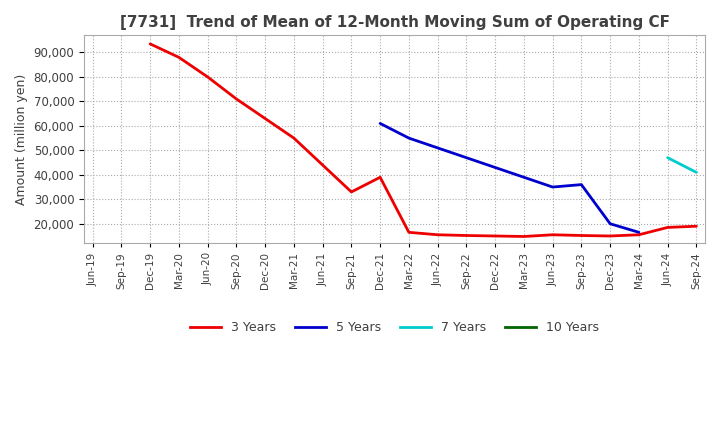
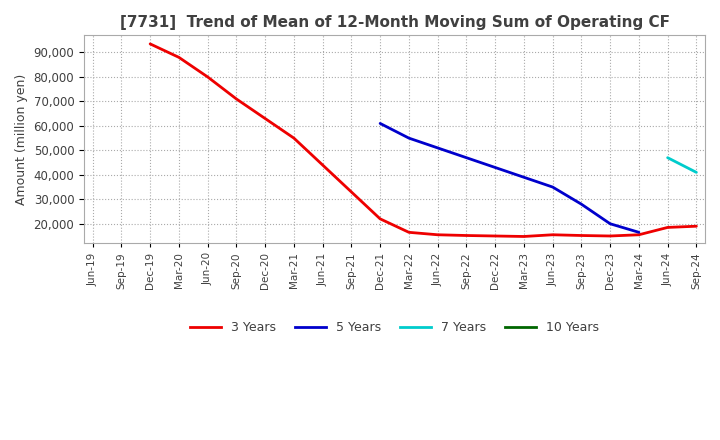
3 Years/Dec-21: 39,000 -> 22,000
5 Years/Sep-23: 36,000 -> 28,000
